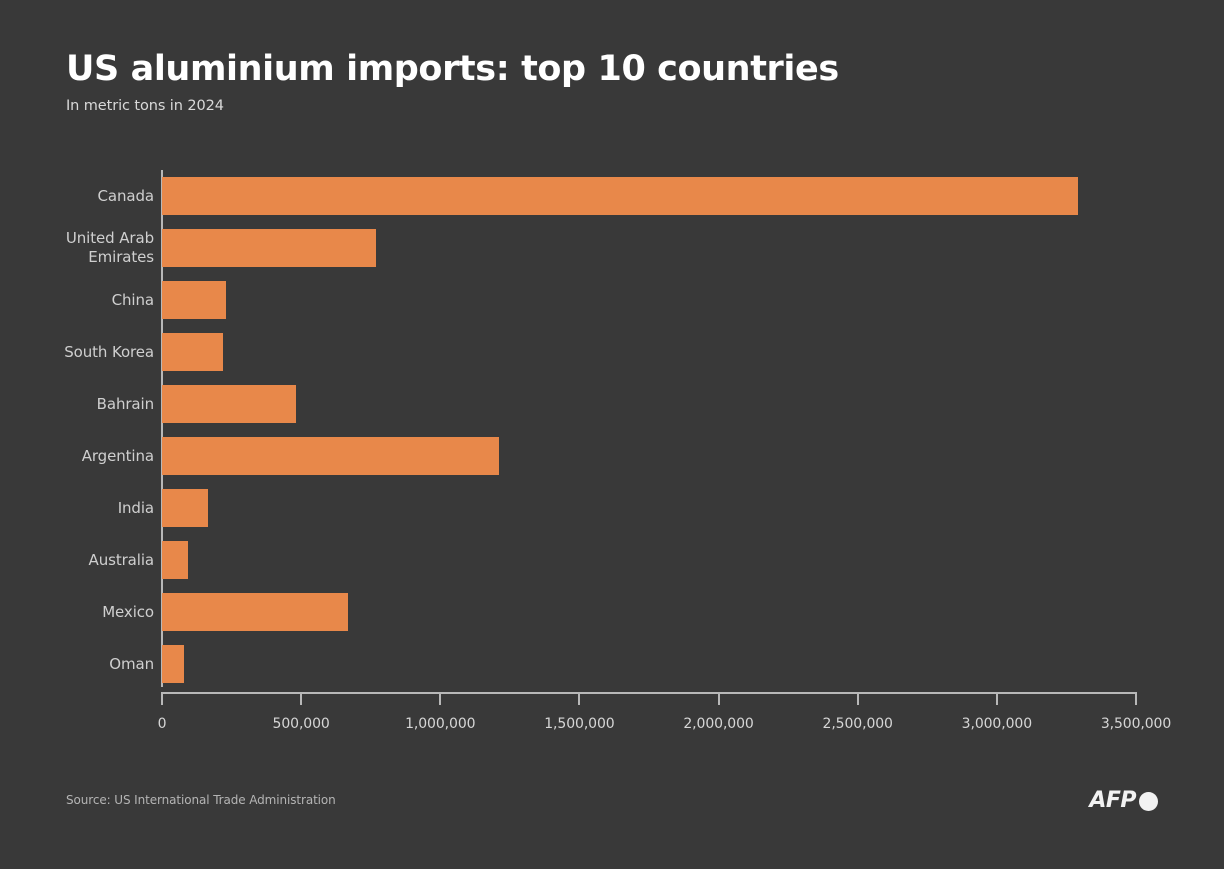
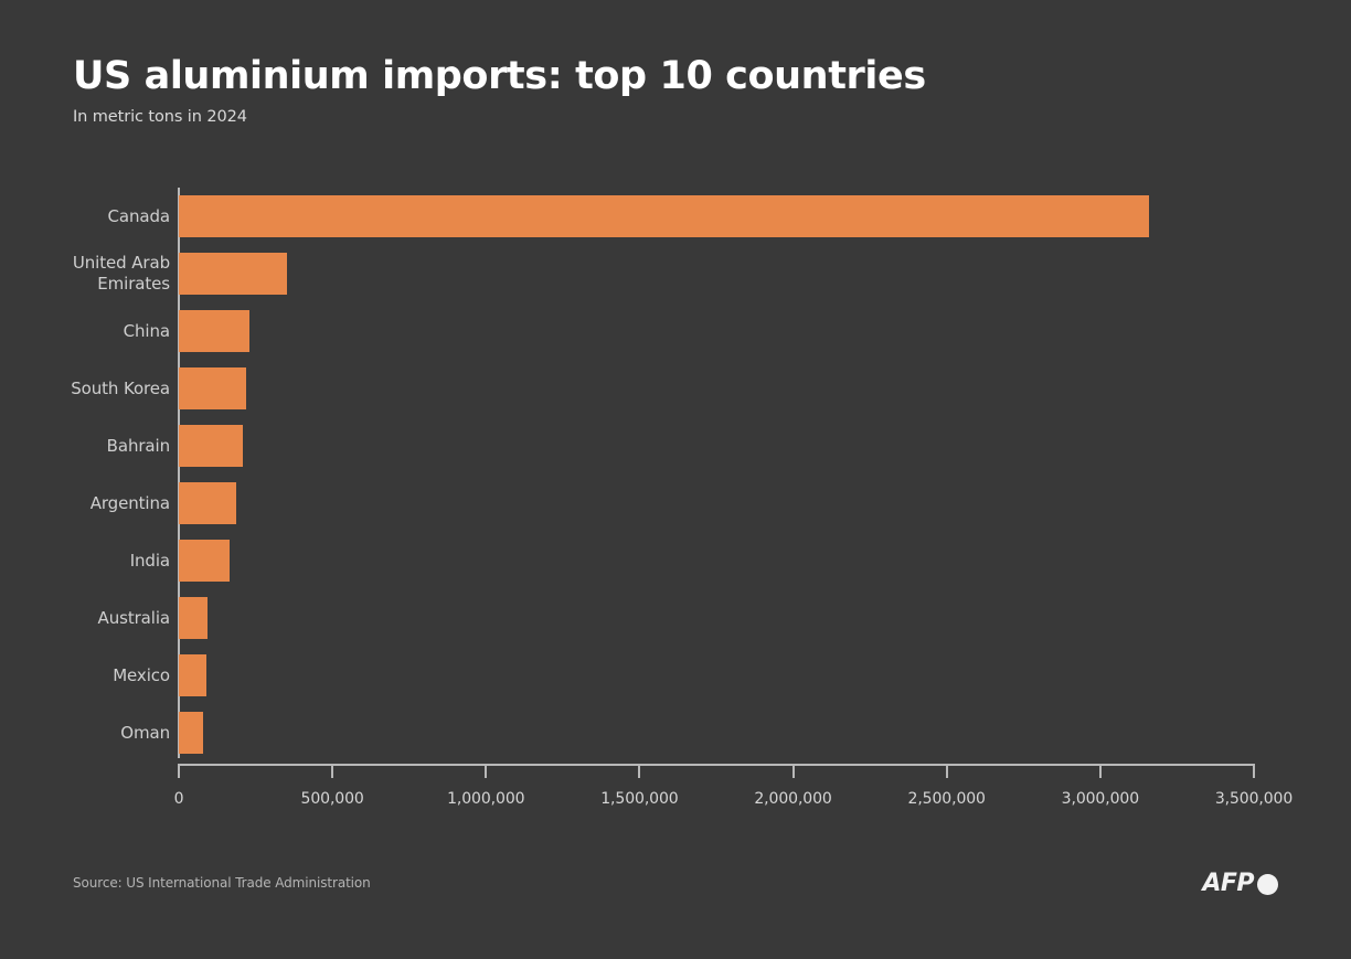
Canada: 3290000 -> 3160000
United Arab Emirates: 770000 -> 350000
Bahrain: 480000 -> 210000
Argentina: 1210000 -> 190000
Mexico: 670000 -> 90000
